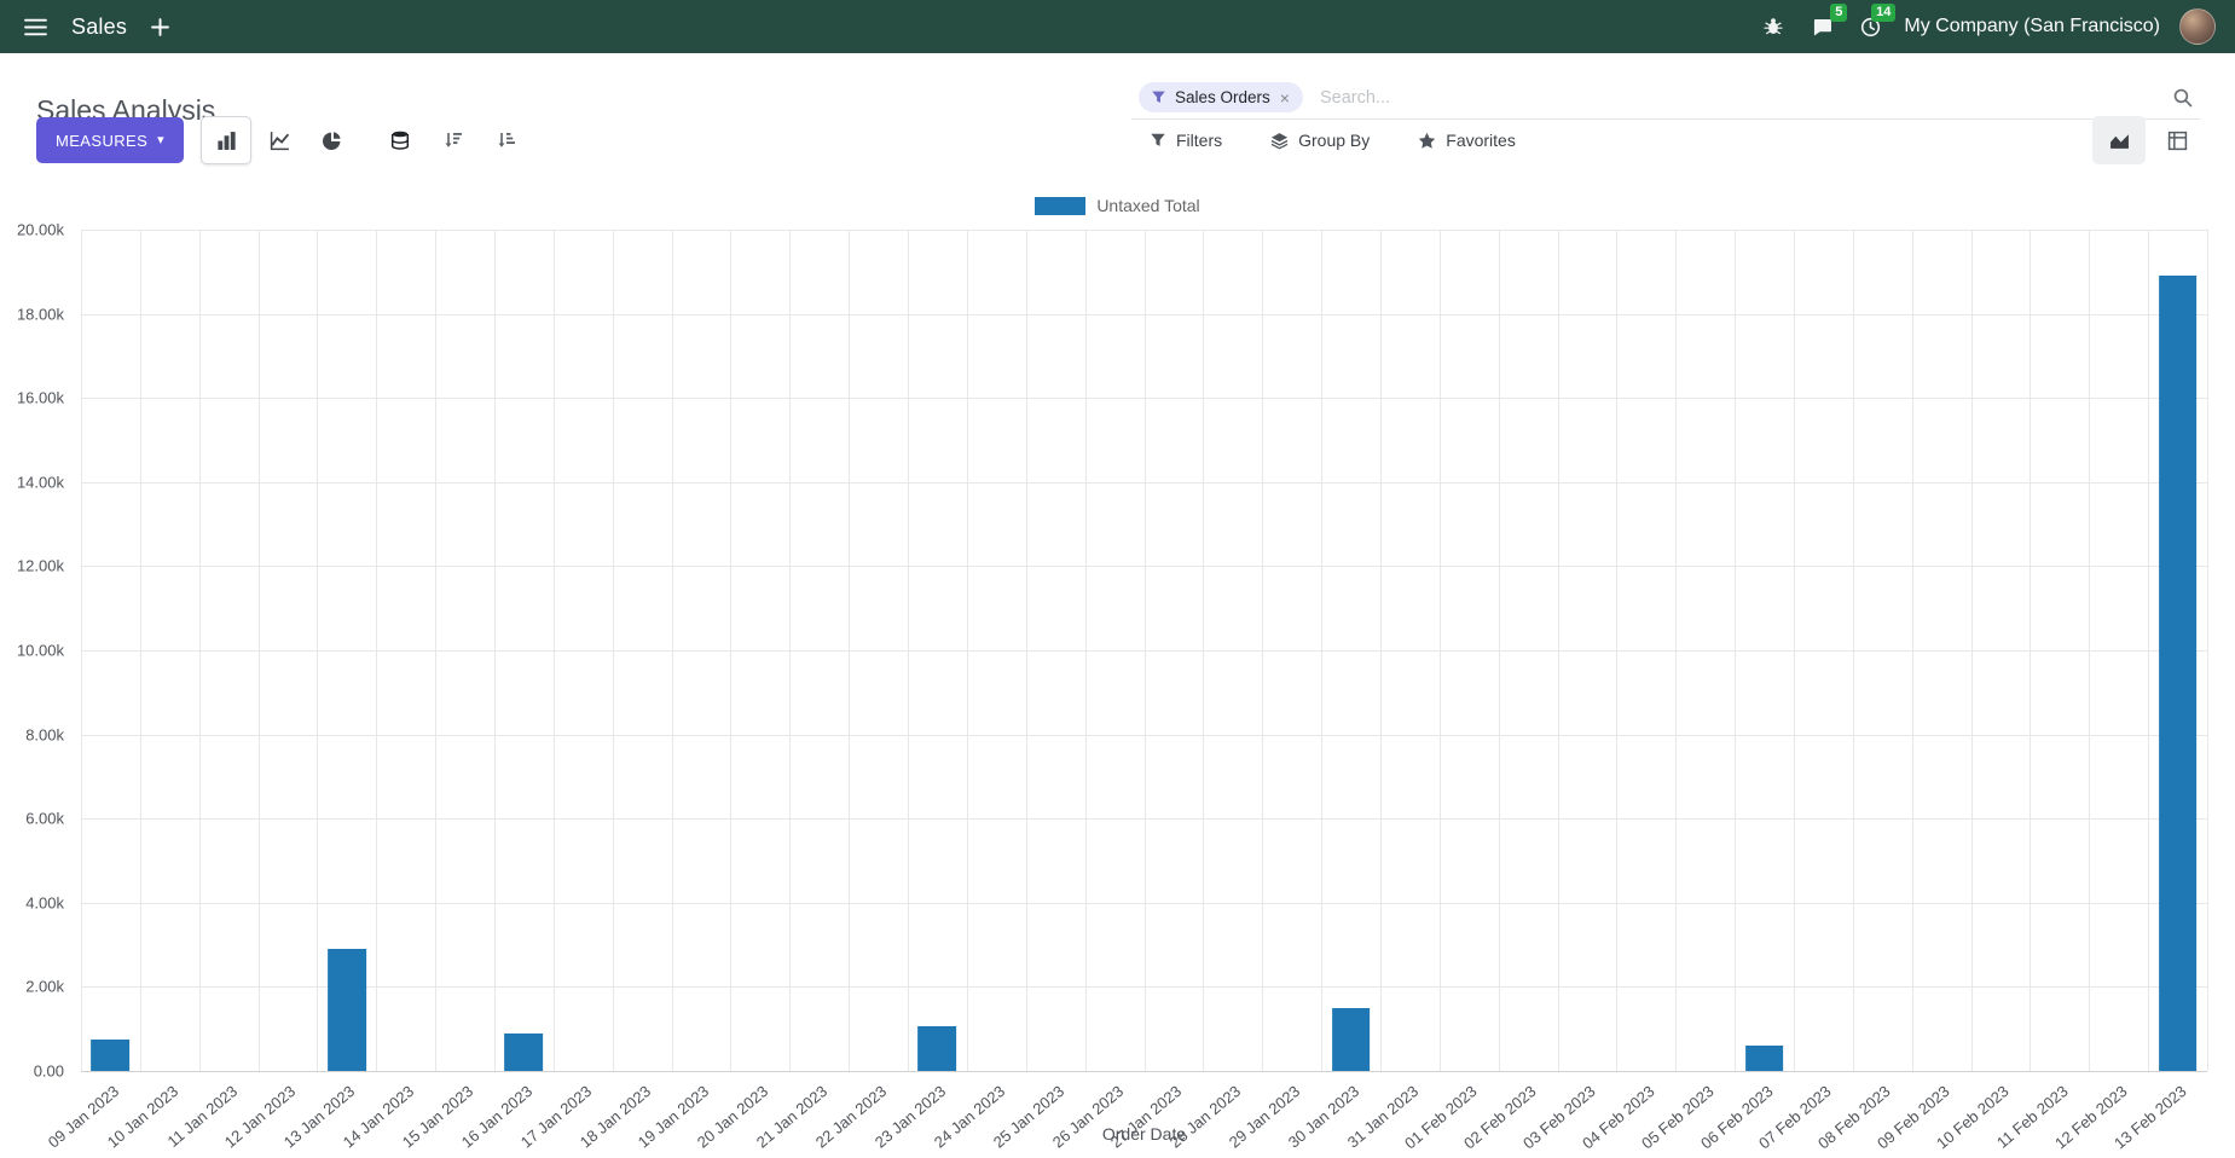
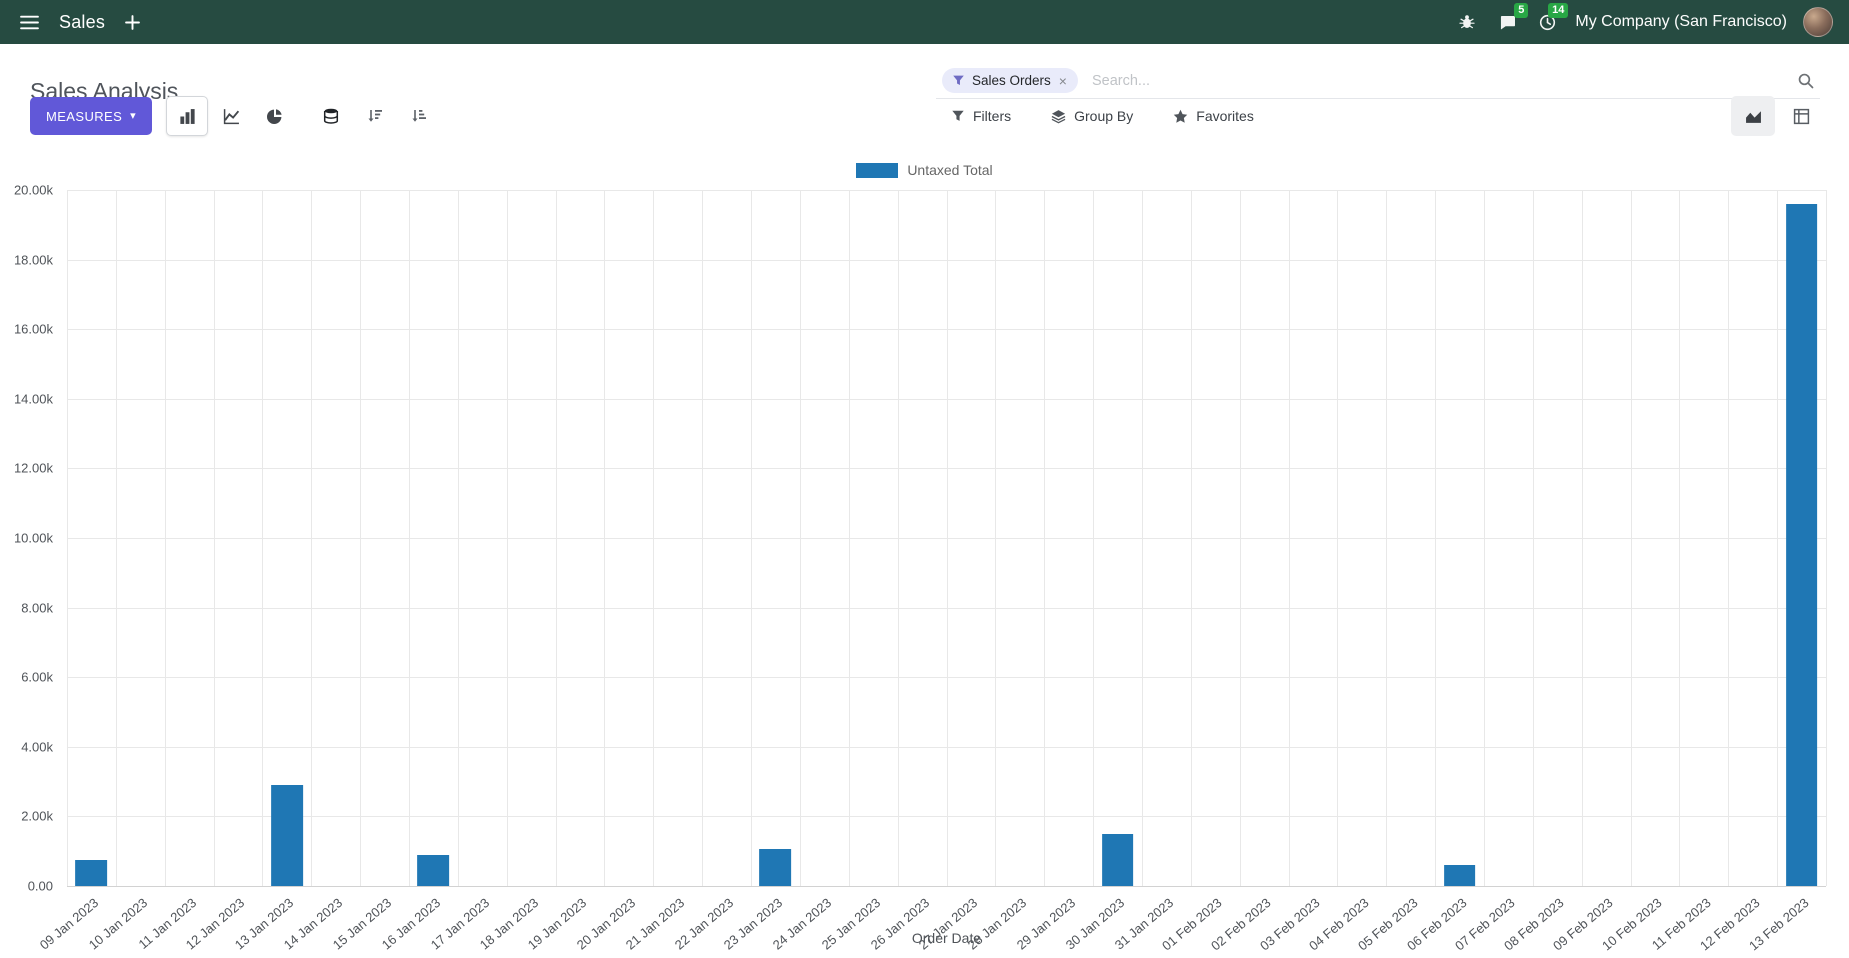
13 Feb 2023: 18.9k -> 19.6k
